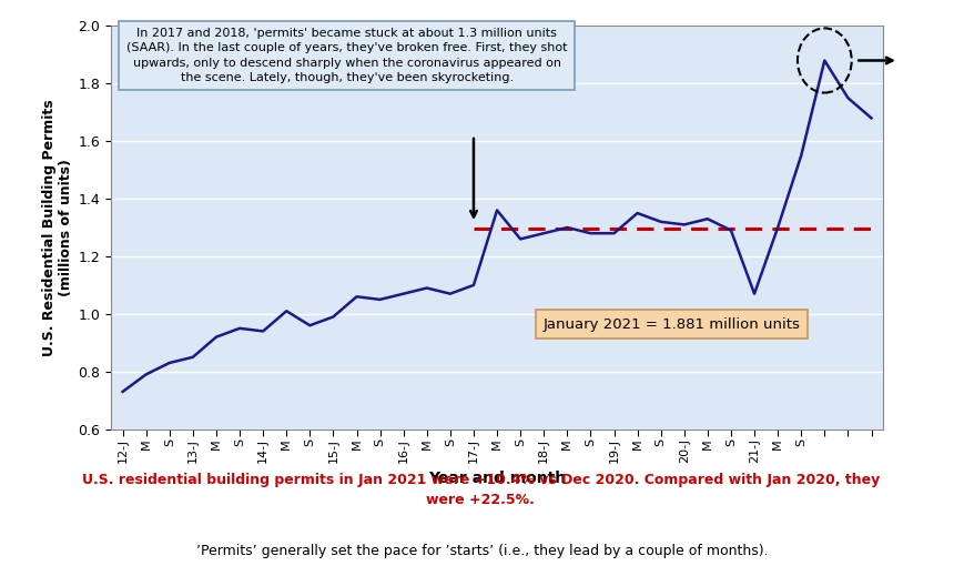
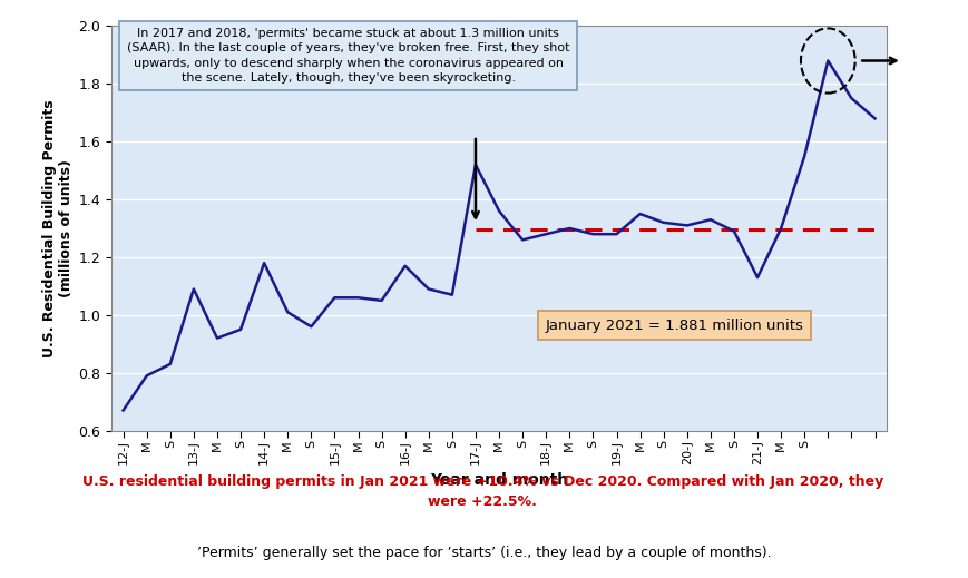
12-J: 0.73 -> 0.67
13-J: 0.85 -> 1.09
14-J: 0.94 -> 1.18
15-J: 0.99 -> 1.06
16-J: 1.07 -> 1.17
17-J: 1.10 -> 1.52
21-J: 1.07 -> 1.13
